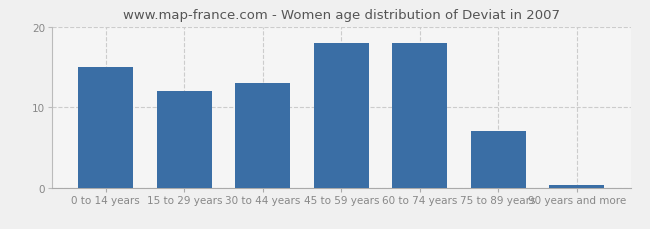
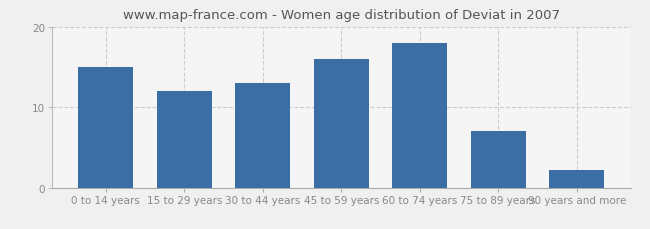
45 to 59 years: 18.0 -> 16.0
90 years and more: 0.3 -> 2.2
